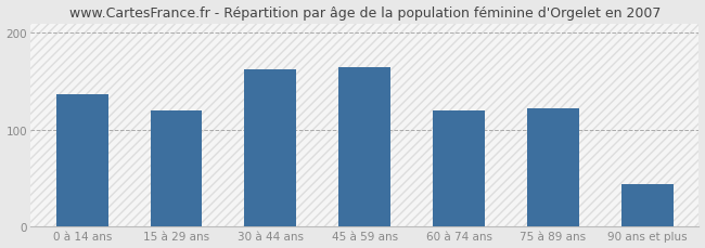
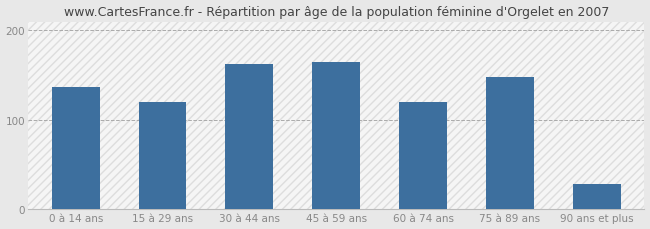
75 à 89 ans: 122 -> 148
90 ans et plus: 44 -> 28
